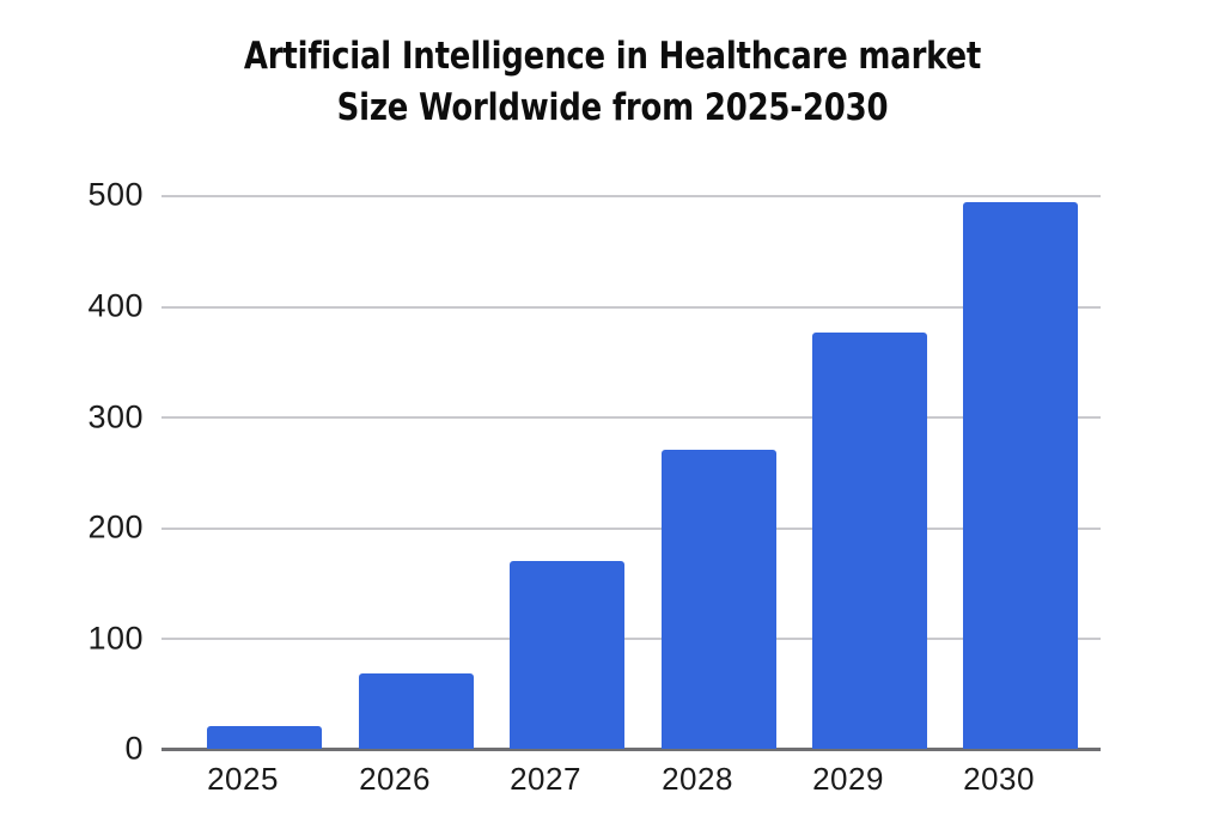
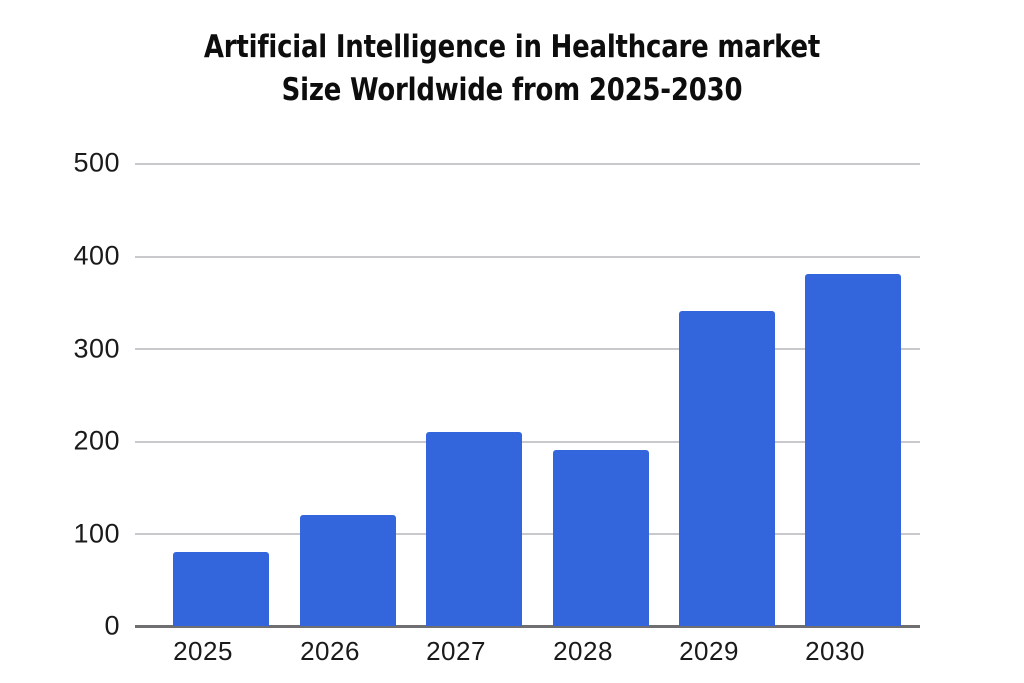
2025: 20 -> 80
2026: 70 -> 120
2027: 170 -> 210
2028: 270 -> 190
2029: 380 -> 340
2030: 490 -> 380
